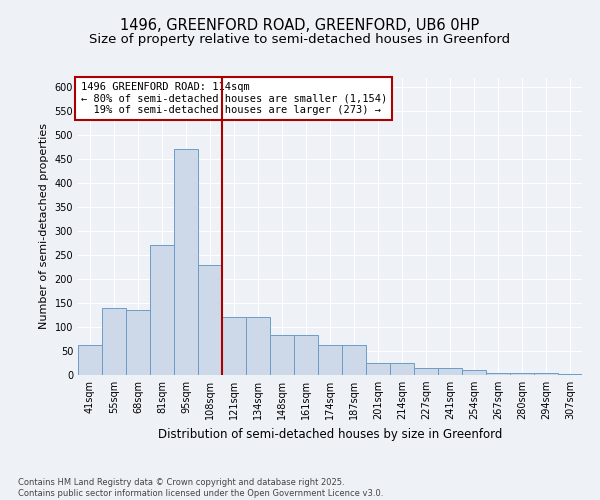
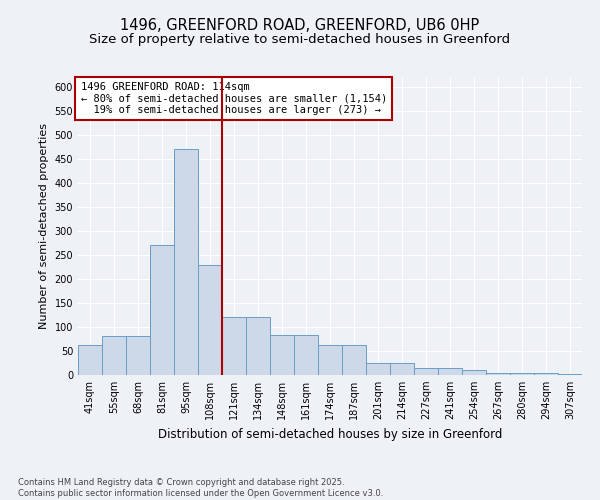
55sqm: 140 -> 82
68sqm: 135 -> 82
